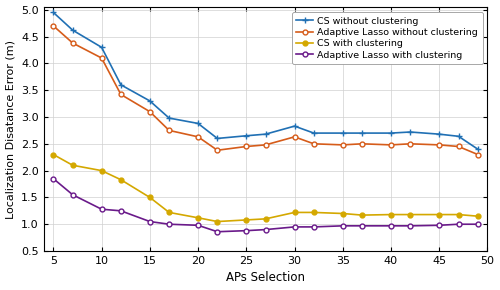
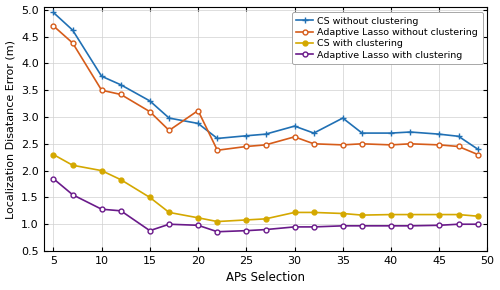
CS without clustering/10: 4.30 -> 3.76
Adaptive Lasso without clustering/10: 4.10 -> 3.50
Adaptive Lasso with clustering/15: 1.05 -> 0.88
Adaptive Lasso without clustering/20: 2.63 -> 3.12
CS without clustering/35: 2.70 -> 2.98
